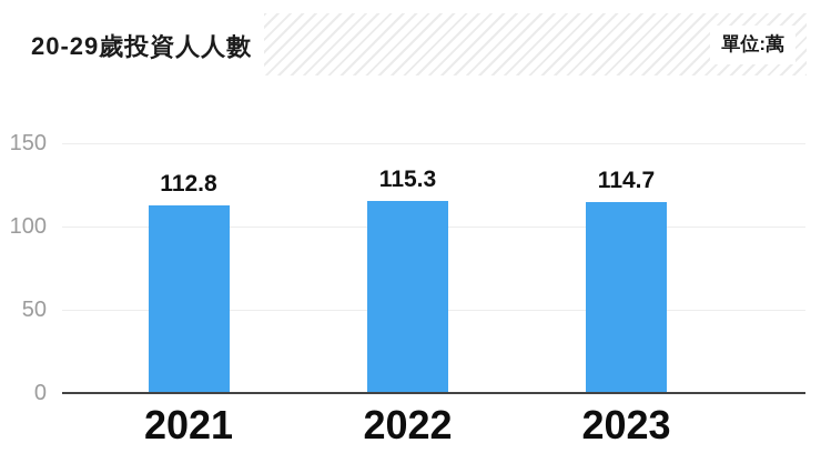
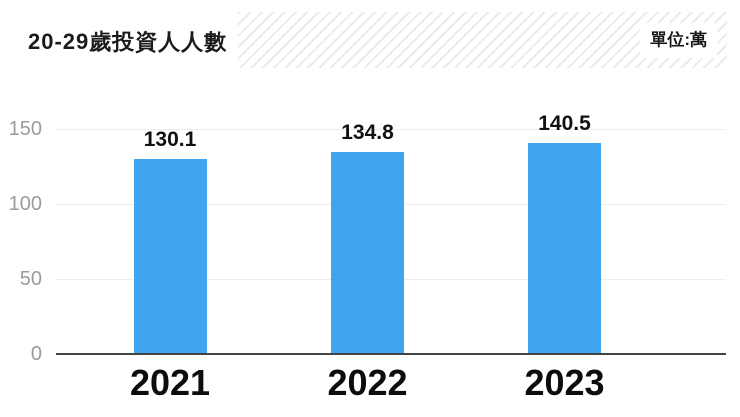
2021: 112.8 -> 130.1
2022: 115.3 -> 134.8
2023: 114.7 -> 140.5
